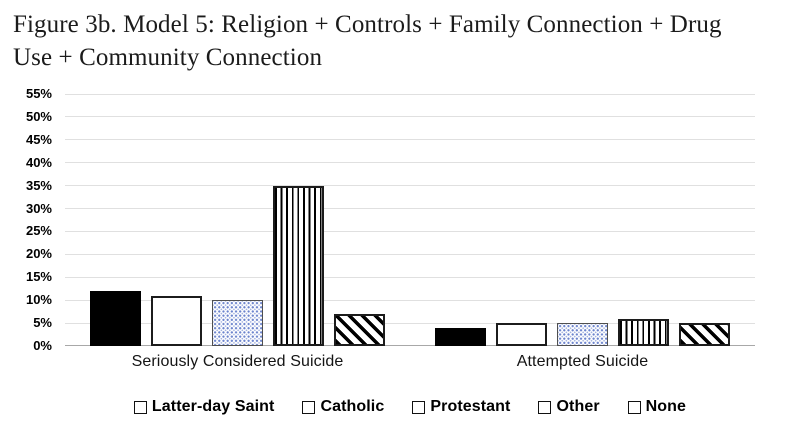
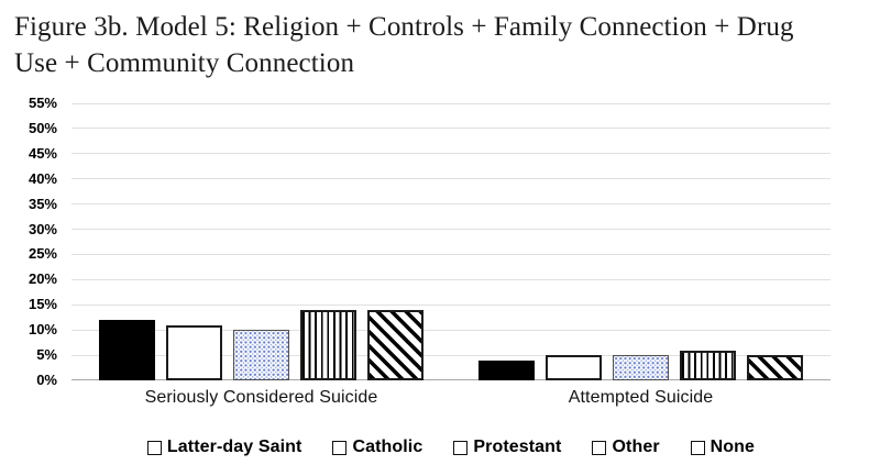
Other/Seriously Considered Suicide: 35% -> 14%
None/Seriously Considered Suicide: 7% -> 14%
